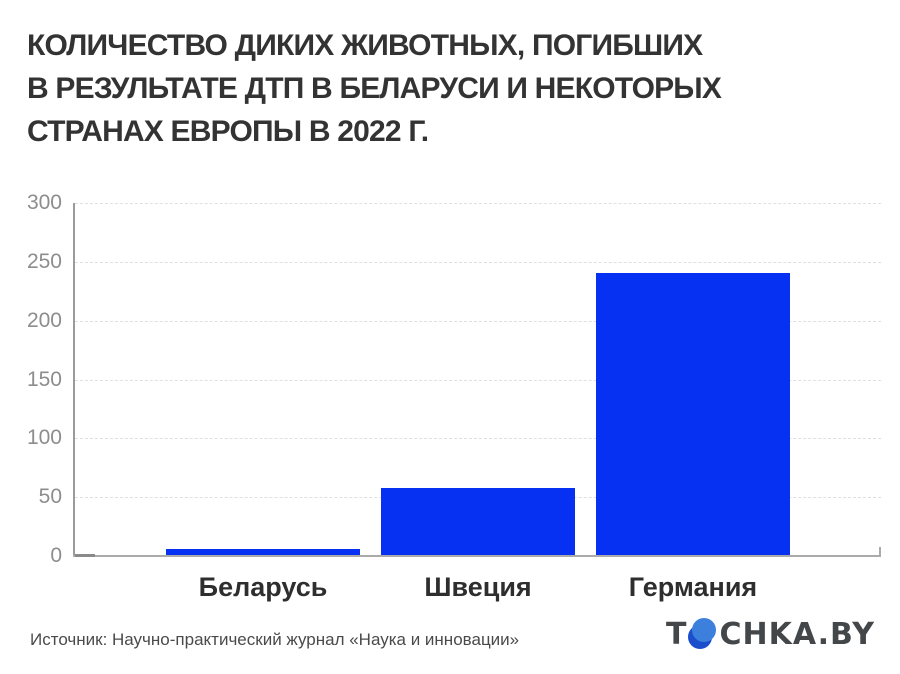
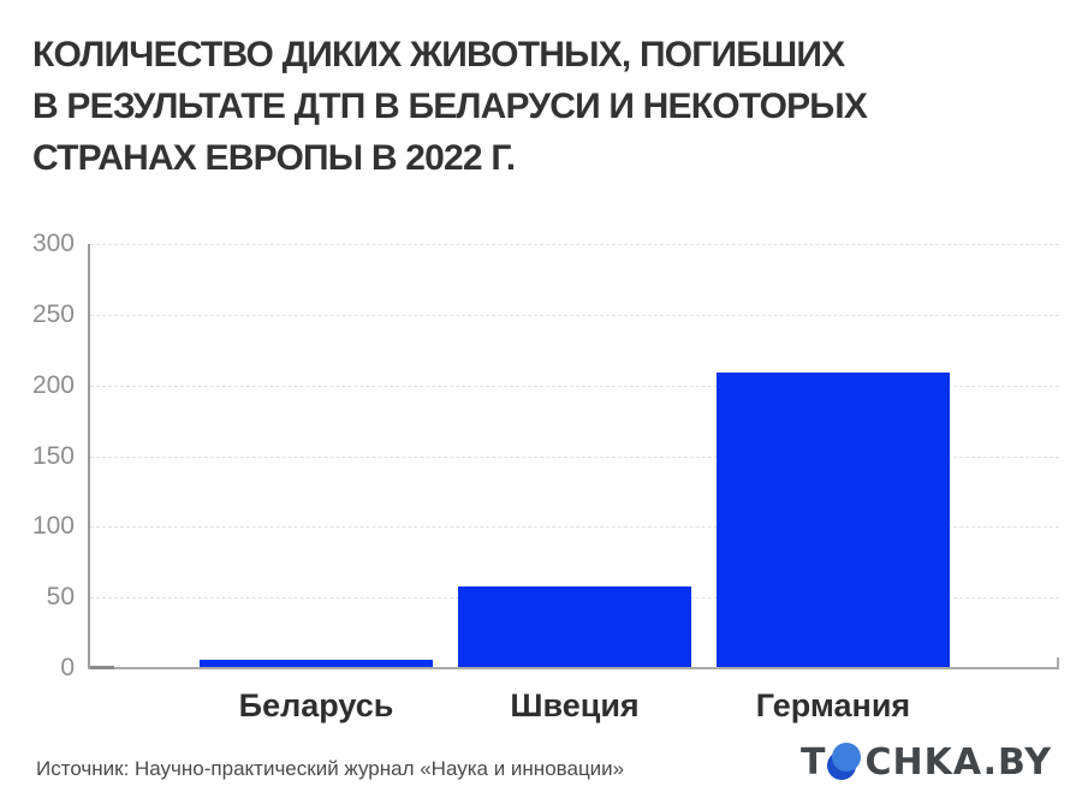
Германия: 240 -> 208
